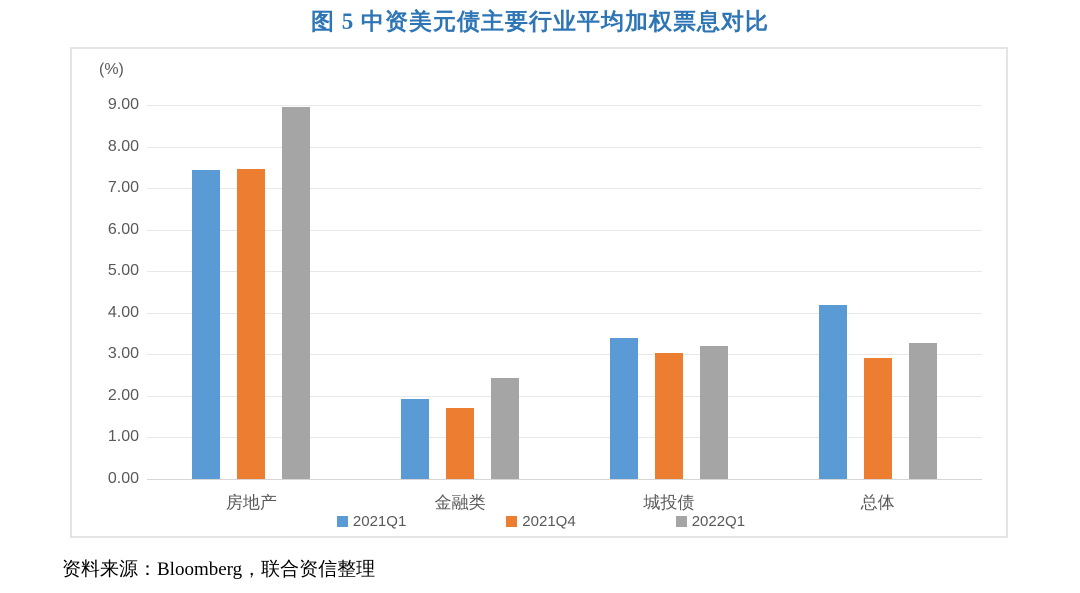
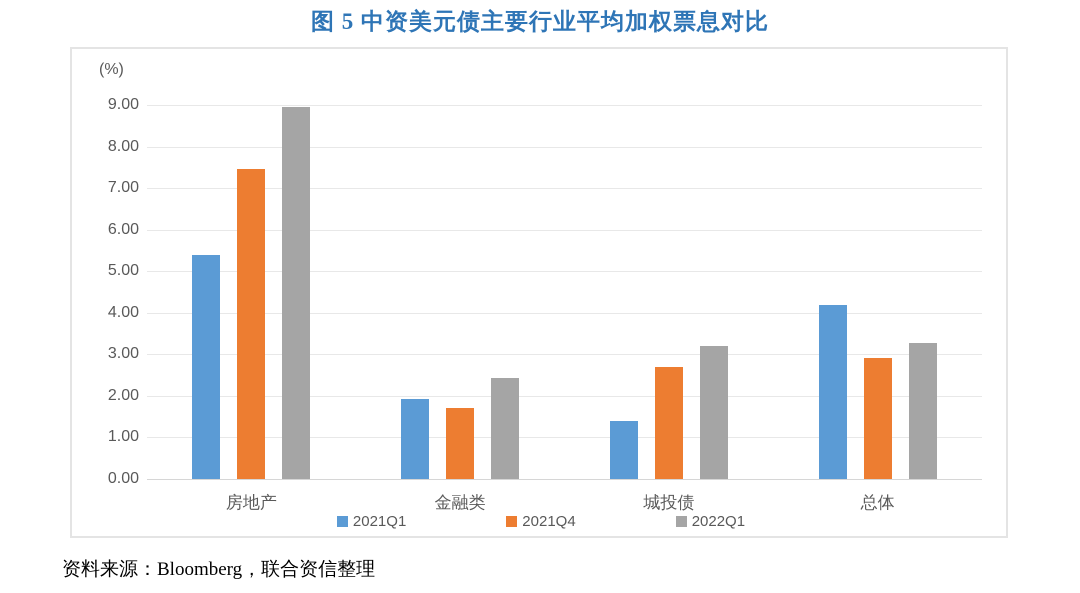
2021Q1/房地产: 7.4 -> 5.4
2021Q1/城投债: 3.4 -> 1.4
2021Q4/城投债: 3.0 -> 2.7
